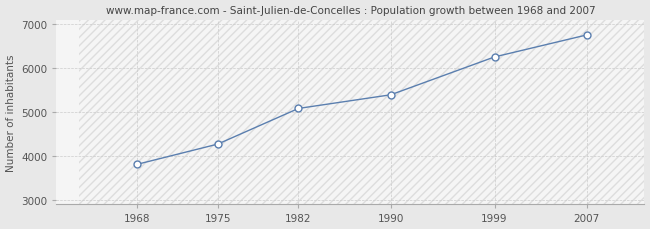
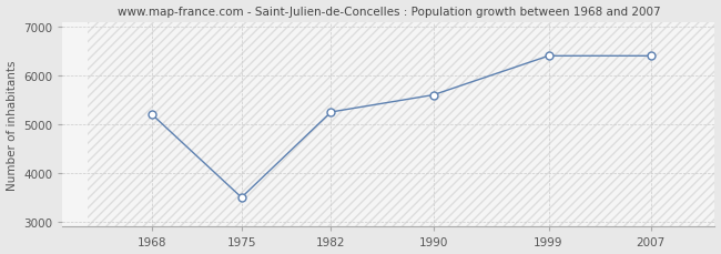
1968: 3810 -> 5200
1975: 4270 -> 3500
1982: 5080 -> 5250
1990: 5390 -> 5600
1999: 6250 -> 6400
2007: 6750 -> 6400
